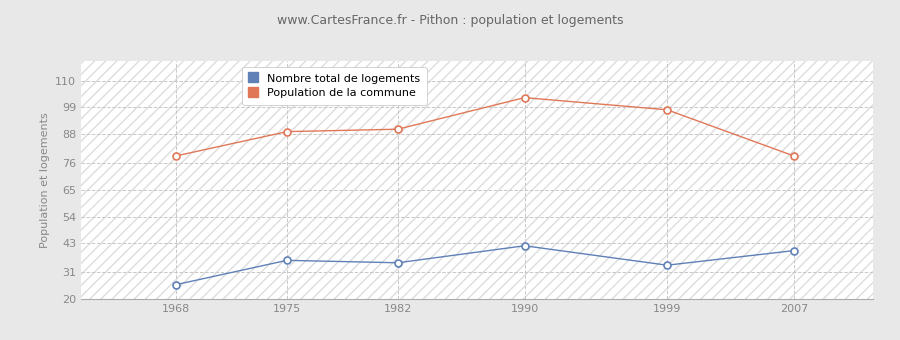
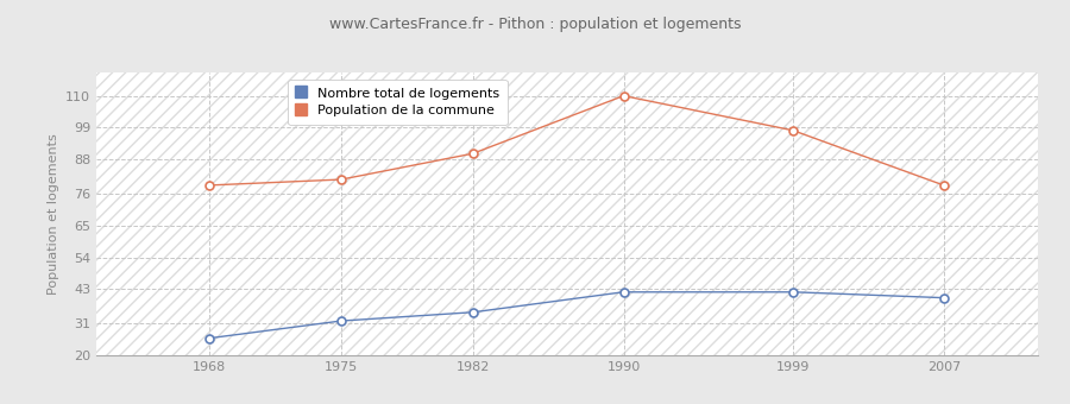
Nombre total de logements/1975: 36 -> 32
Population de la commune/1975: 89 -> 81
Population de la commune/1990: 103 -> 110
Nombre total de logements/1999: 34 -> 42
